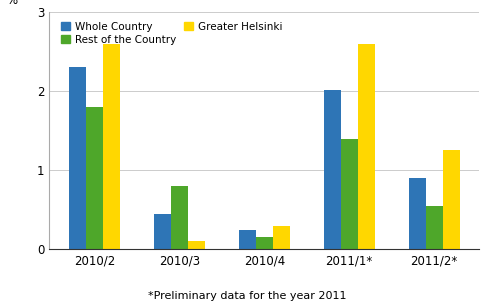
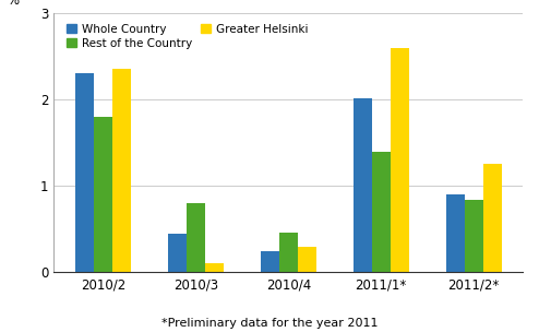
Greater Helsinki/2010/2: 2.60 -> 2.36
Rest of the Country/2010/4: 0.15 -> 0.46
Rest of the Country/2011/2*: 0.55 -> 0.84
